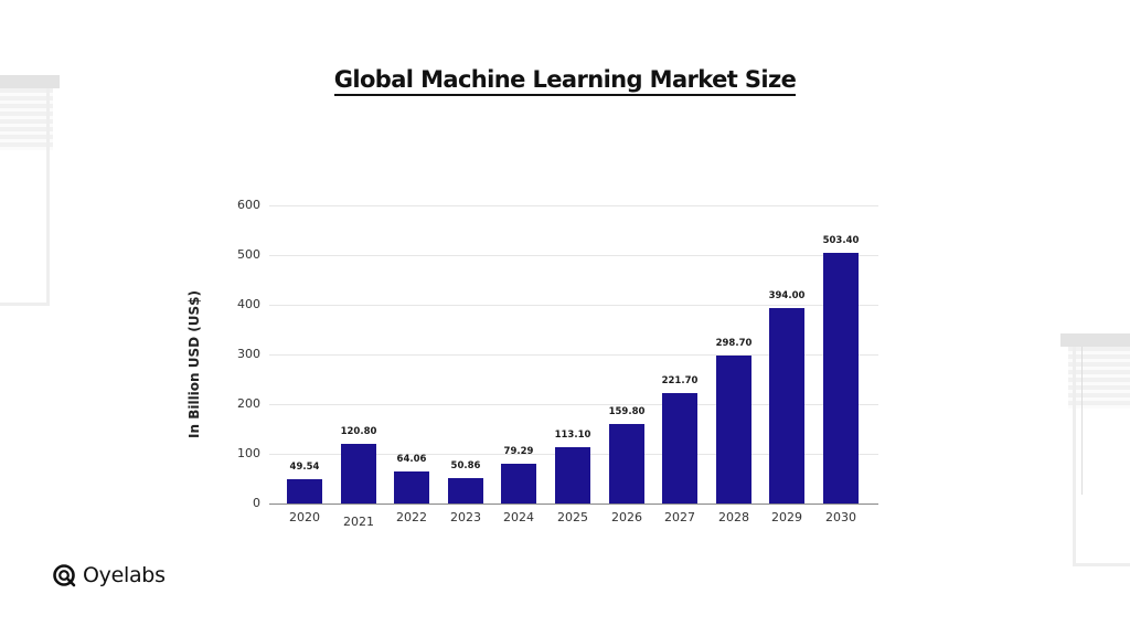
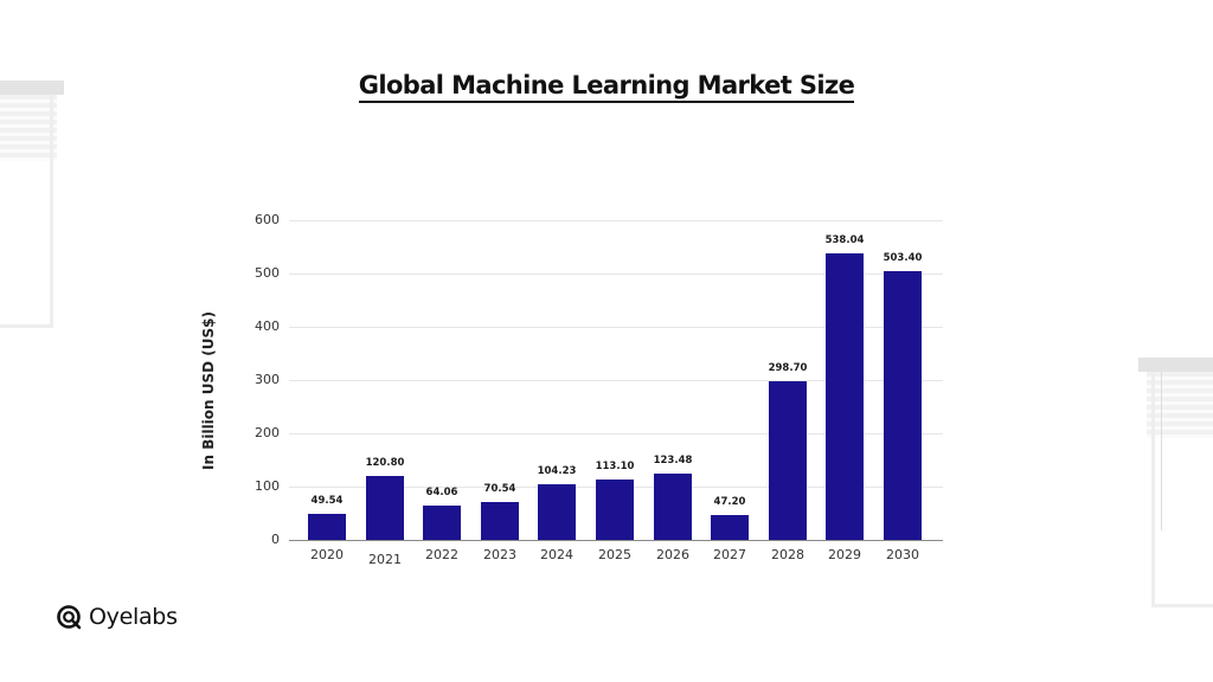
2023: 50.86 -> 70.54
2024: 79.29 -> 104.23
2026: 159.80 -> 123.48
2027: 221.70 -> 47.20
2029: 394.00 -> 538.04
